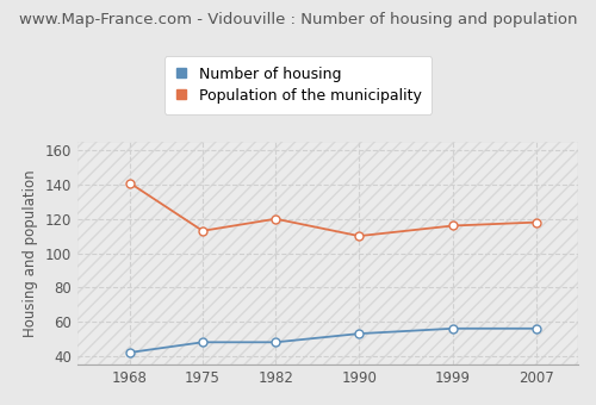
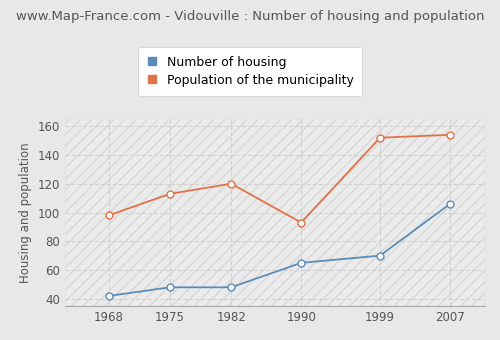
Population of the municipality/1968: 141 -> 98
Number of housing/1990: 53 -> 65
Population of the municipality/1990: 110 -> 93
Number of housing/1999: 56 -> 70
Population of the municipality/1999: 116 -> 152
Number of housing/2007: 56 -> 106
Population of the municipality/2007: 118 -> 154
